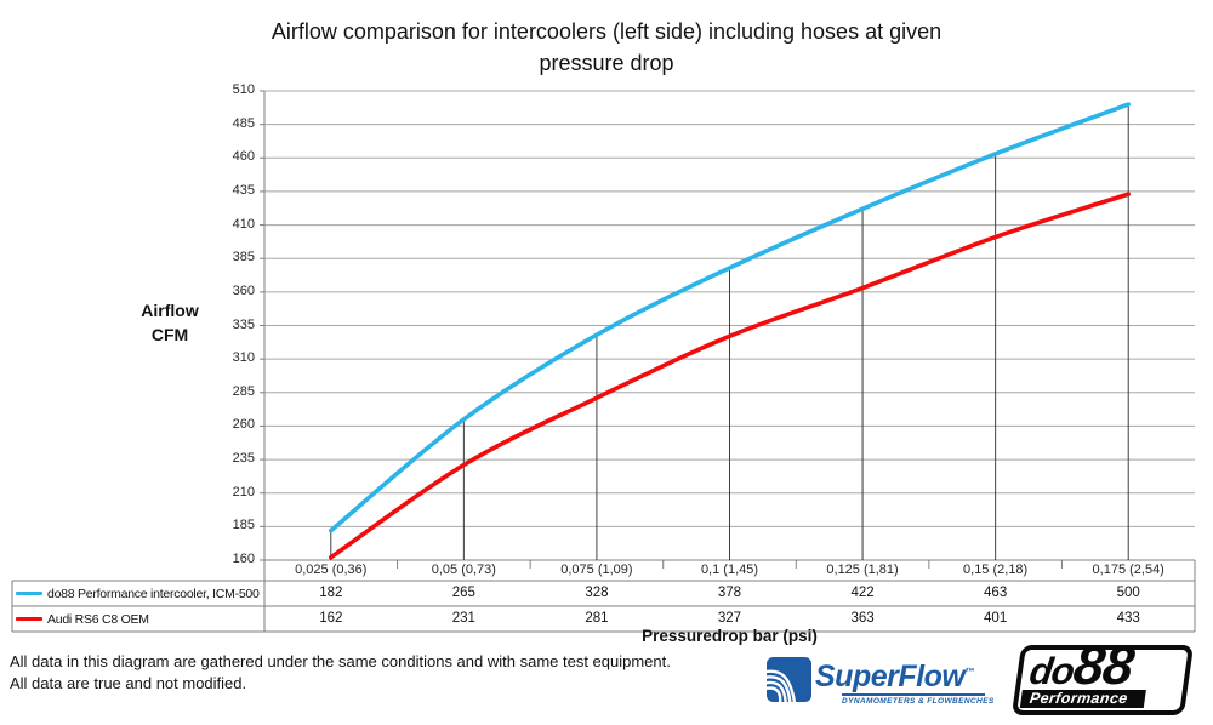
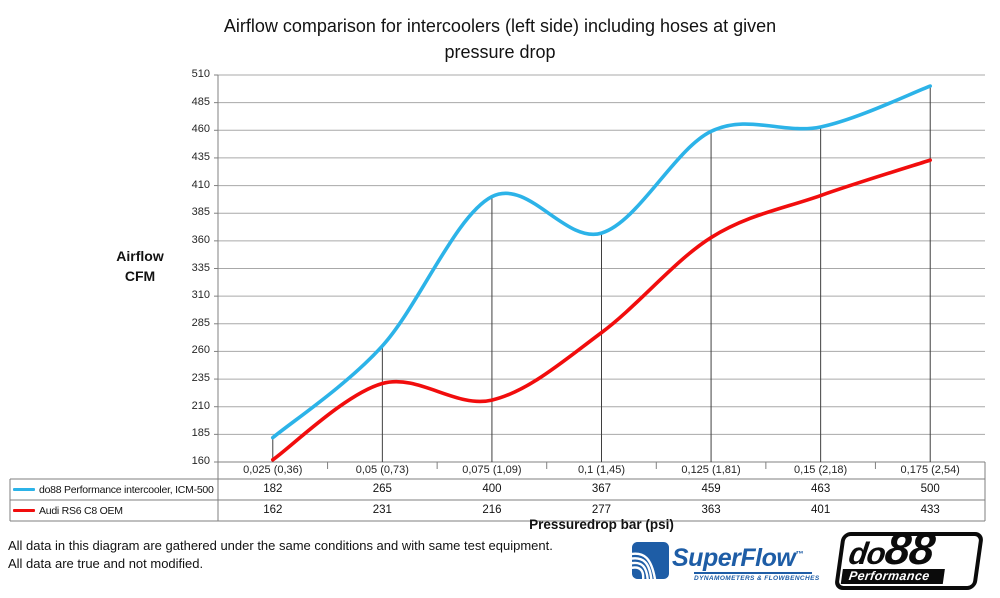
do88 Performance intercooler, ICM-500/0,075 (1,09): 328 -> 400
Audi RS6 C8 OEM/0,075 (1,09): 281 -> 216
do88 Performance intercooler, ICM-500/0,1 (1,45): 378 -> 367
Audi RS6 C8 OEM/0,1 (1,45): 327 -> 277
do88 Performance intercooler, ICM-500/0,125 (1,81): 422 -> 459
